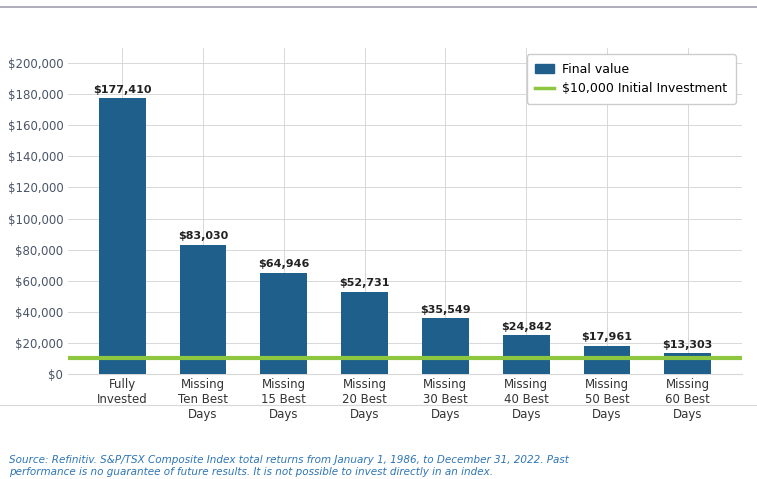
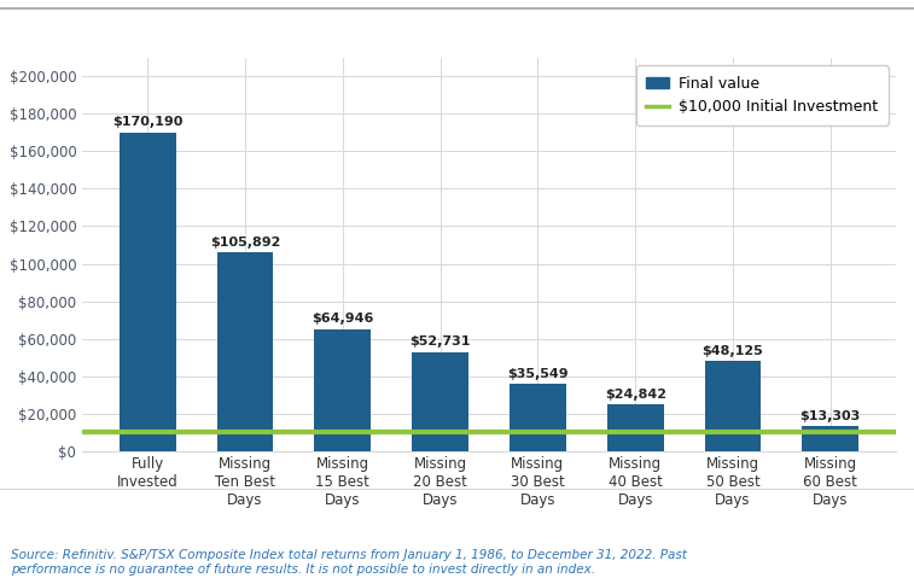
Fully Invested: $177,410 -> $170,190
Missing Ten Best Days: $83,030 -> $105,892
Missing 50 Best Days: $17,961 -> $48,125
